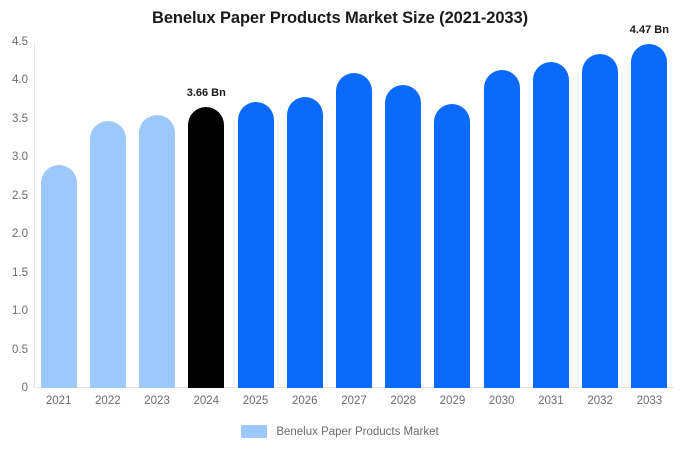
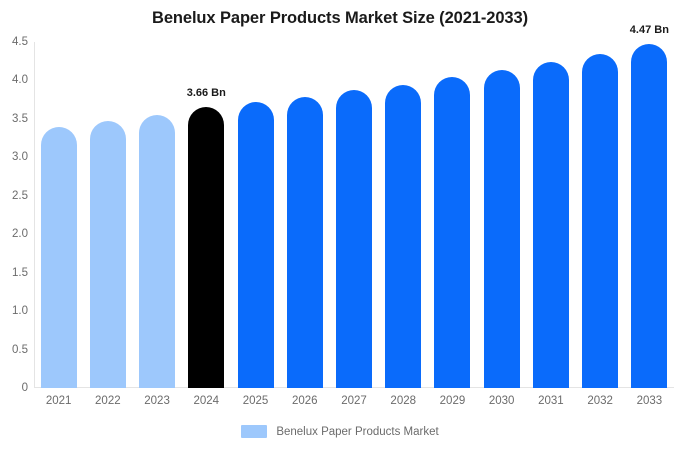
2021: 2.9 -> 3.4
2027: 4.1 -> 3.9
2029: 3.7 -> 4.0
